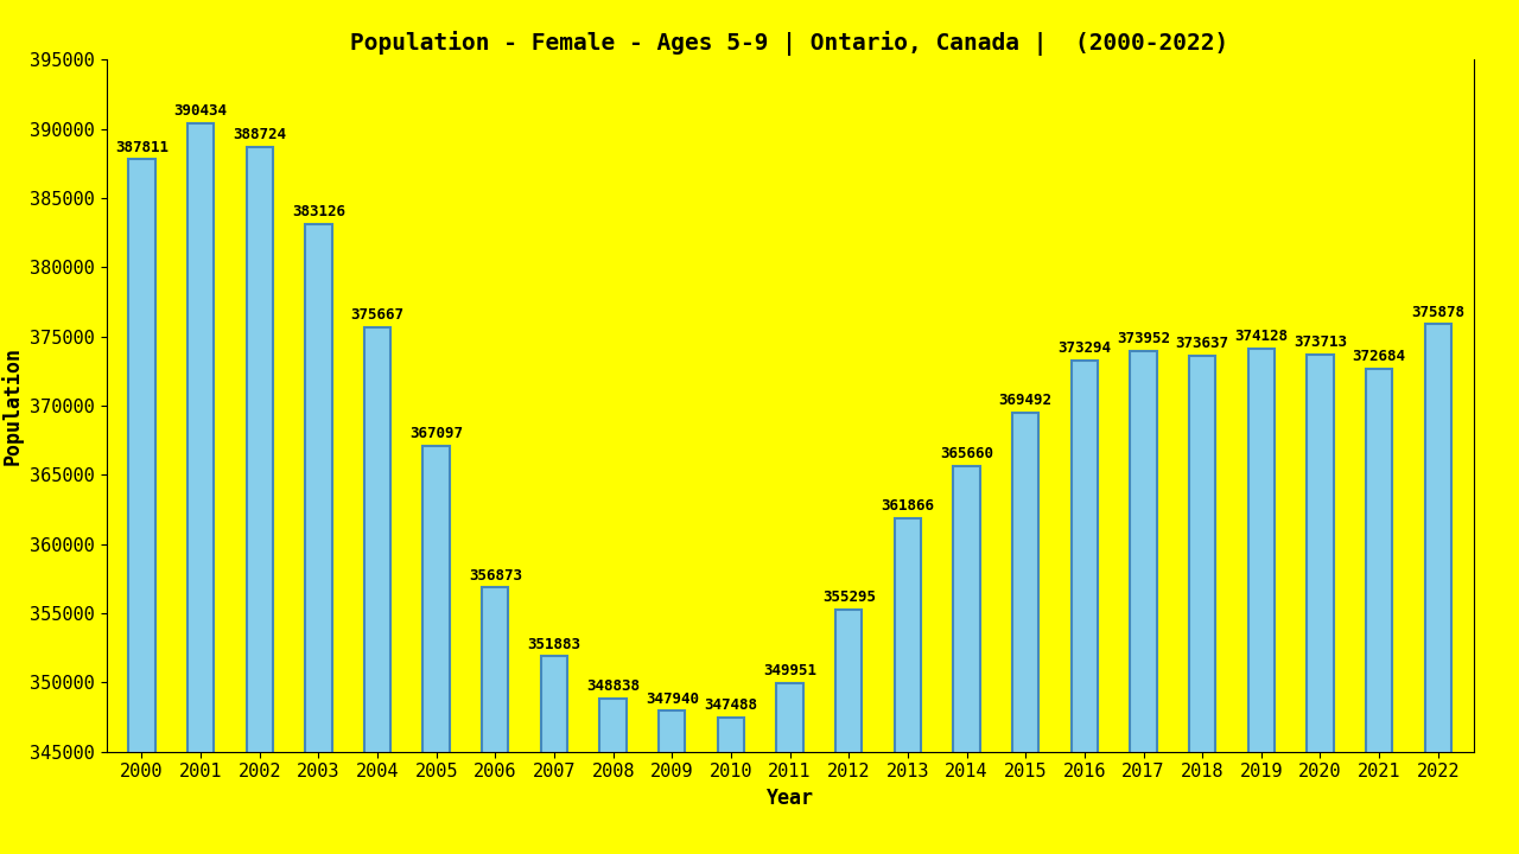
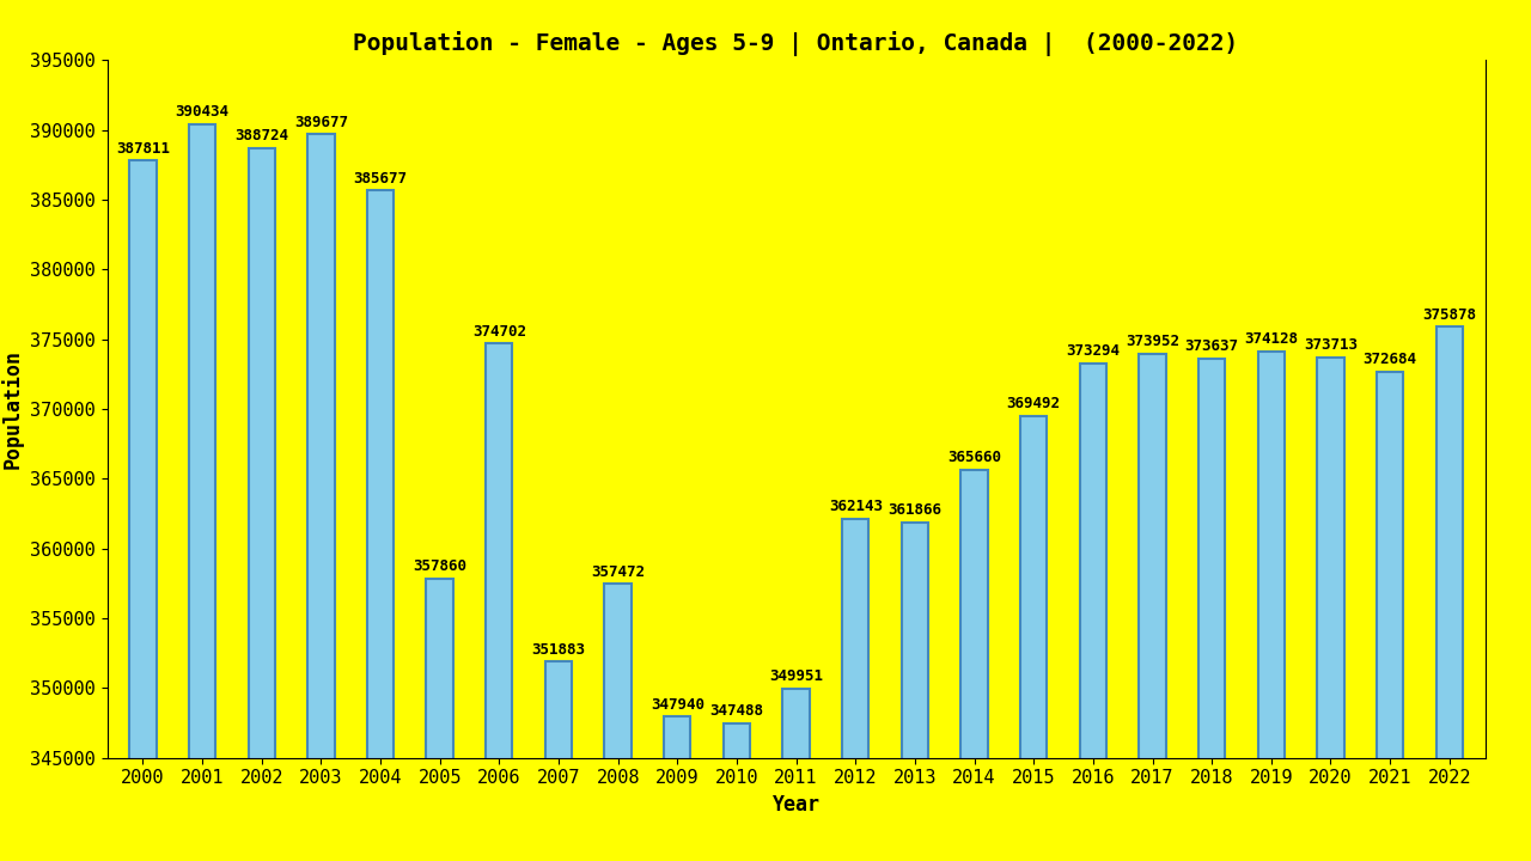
2003: 383126 -> 389677
2004: 375667 -> 385677
2005: 367097 -> 357860
2006: 356873 -> 374702
2008: 348838 -> 357472
2012: 355295 -> 362143
